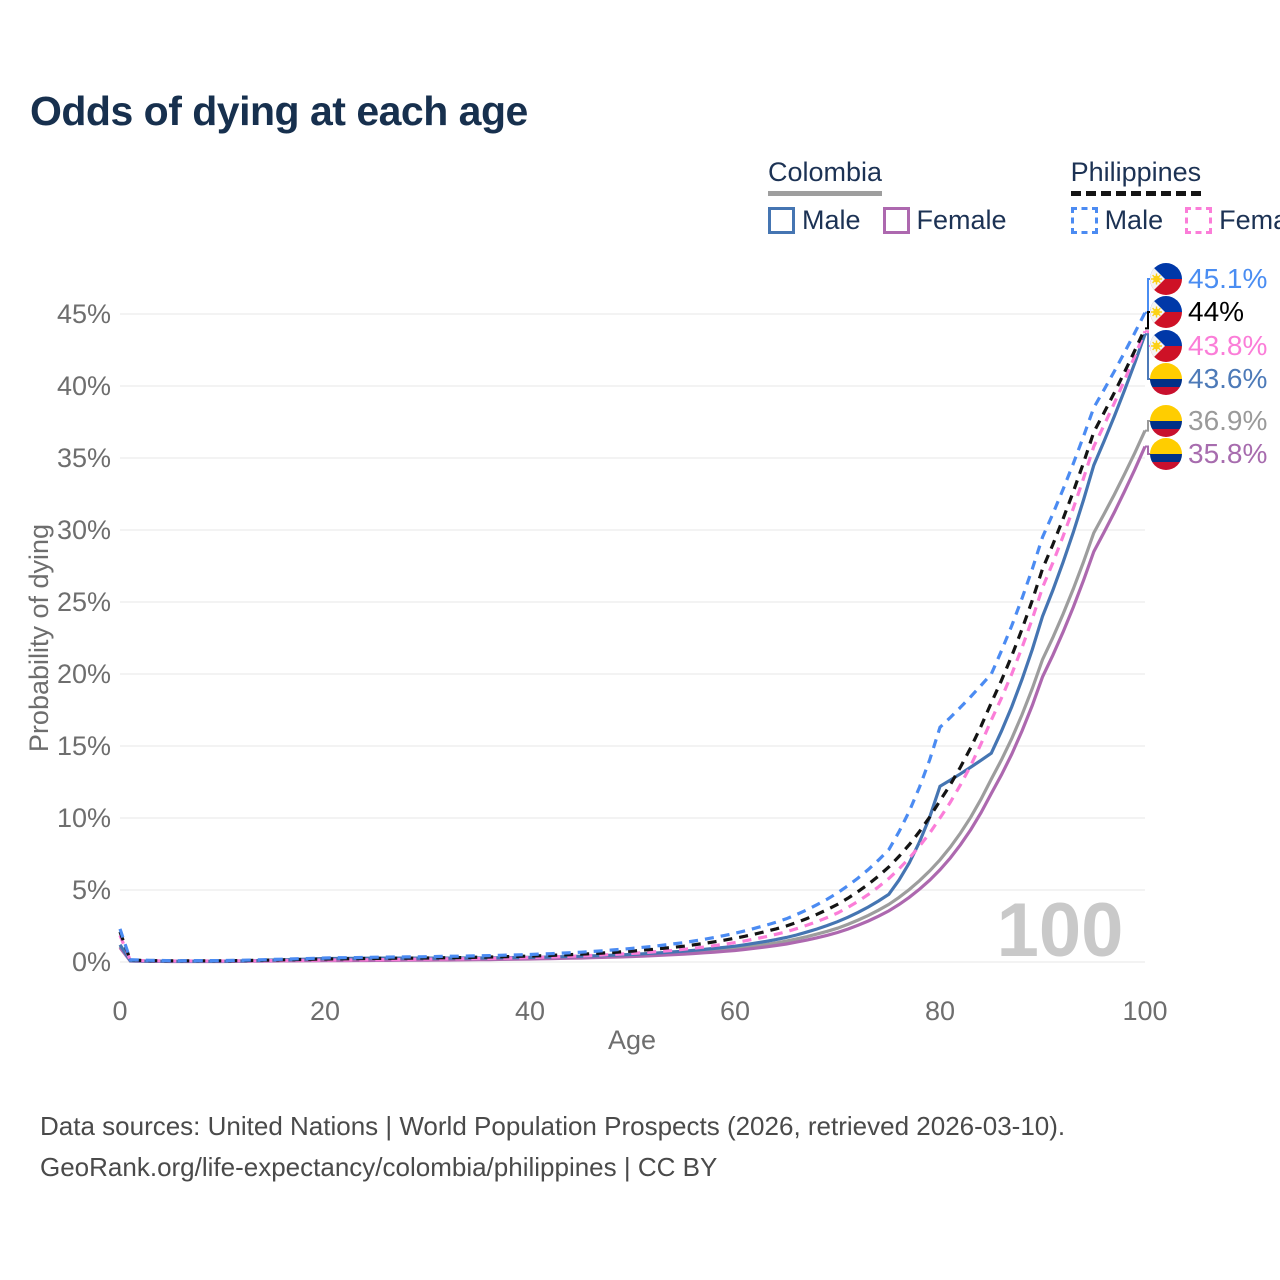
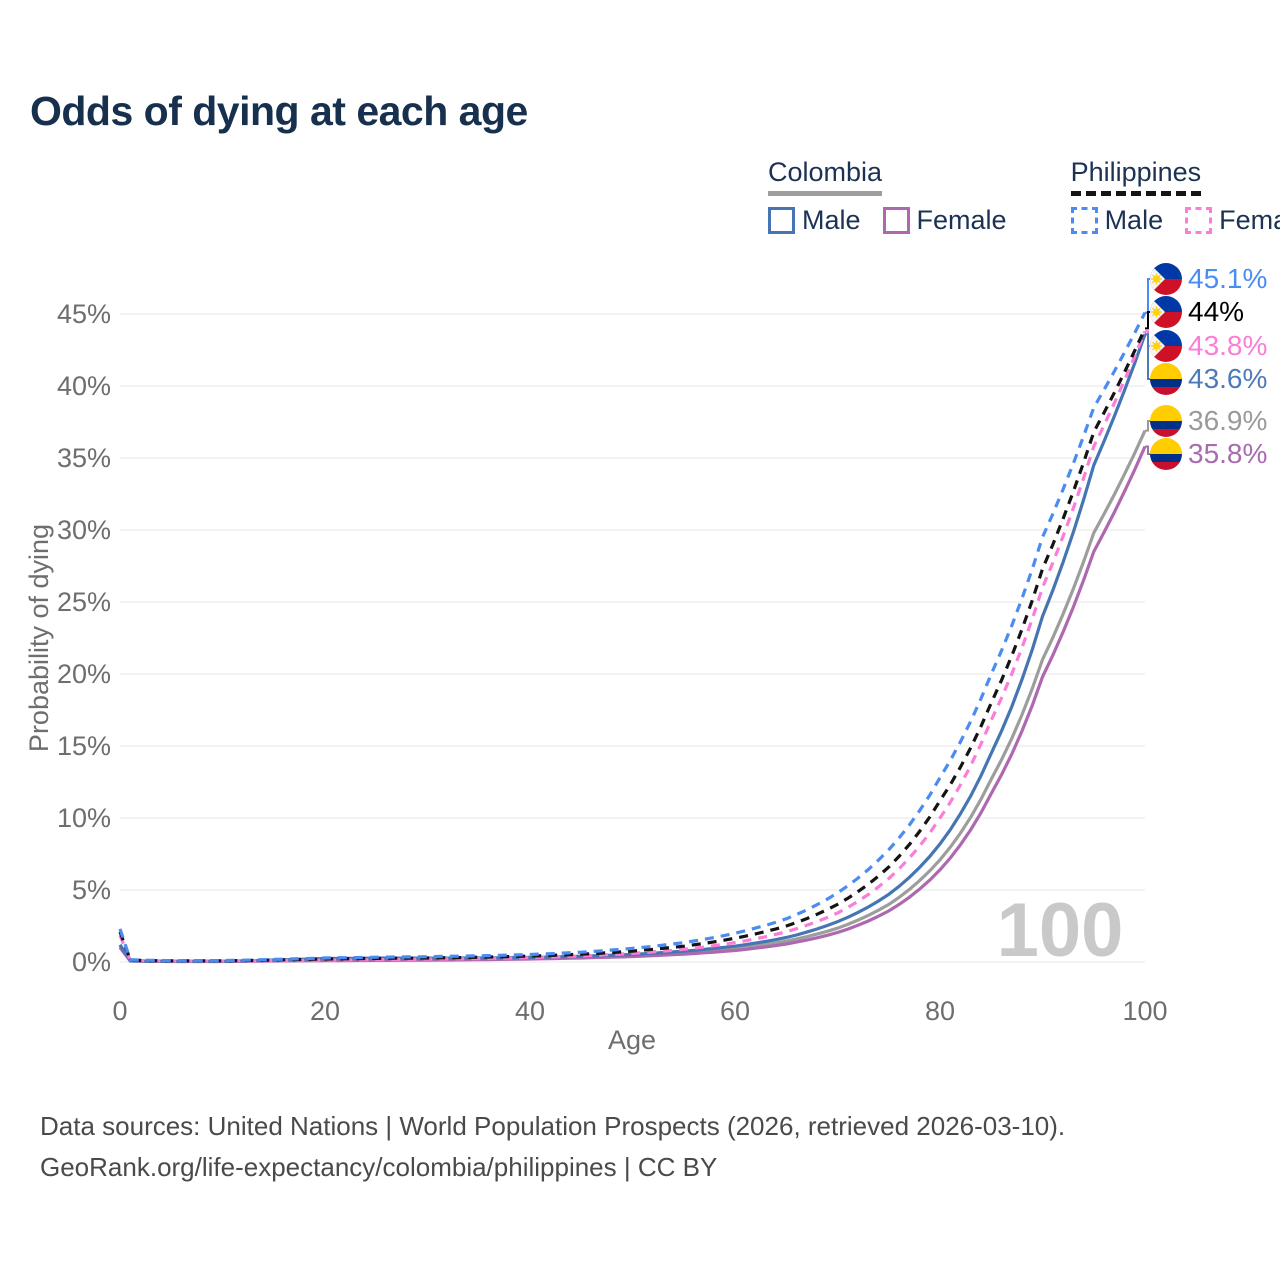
Philippines Male/80: 16.3% -> 12.8%
Colombia Male/80: 12.2% -> 8.2%
